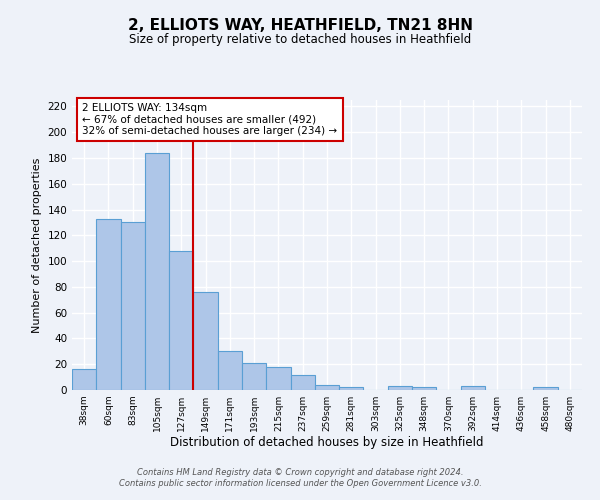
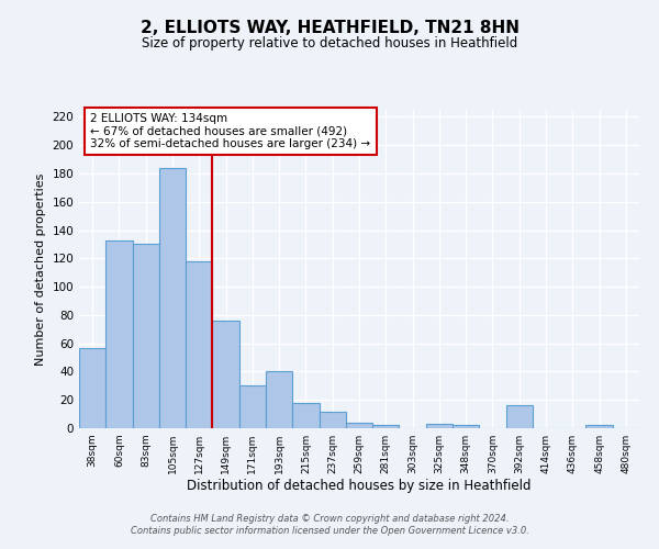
38sqm: 16 -> 57
127sqm: 108 -> 118
193sqm: 21 -> 40
392sqm: 3 -> 16
